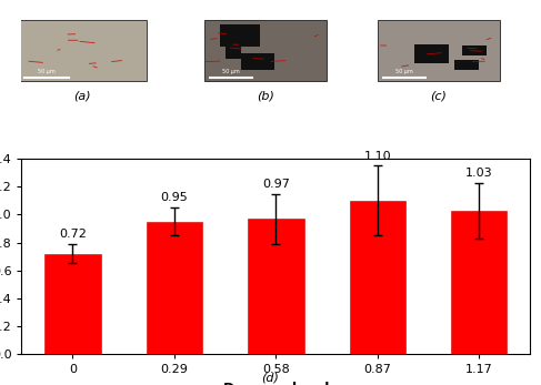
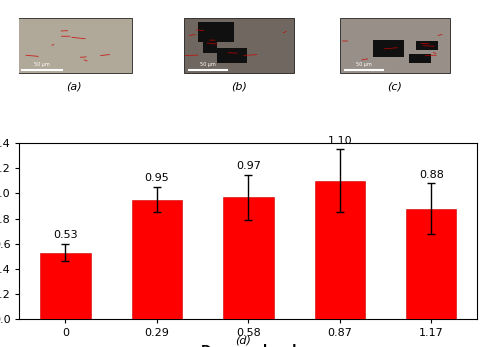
0: 0.72 -> 0.53
1.17: 1.03 -> 0.88
